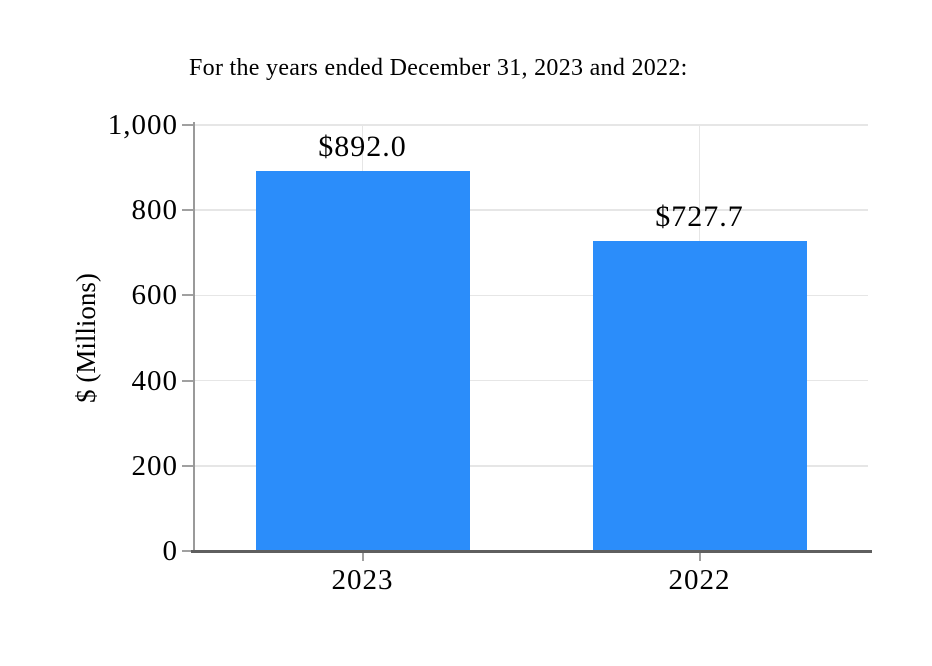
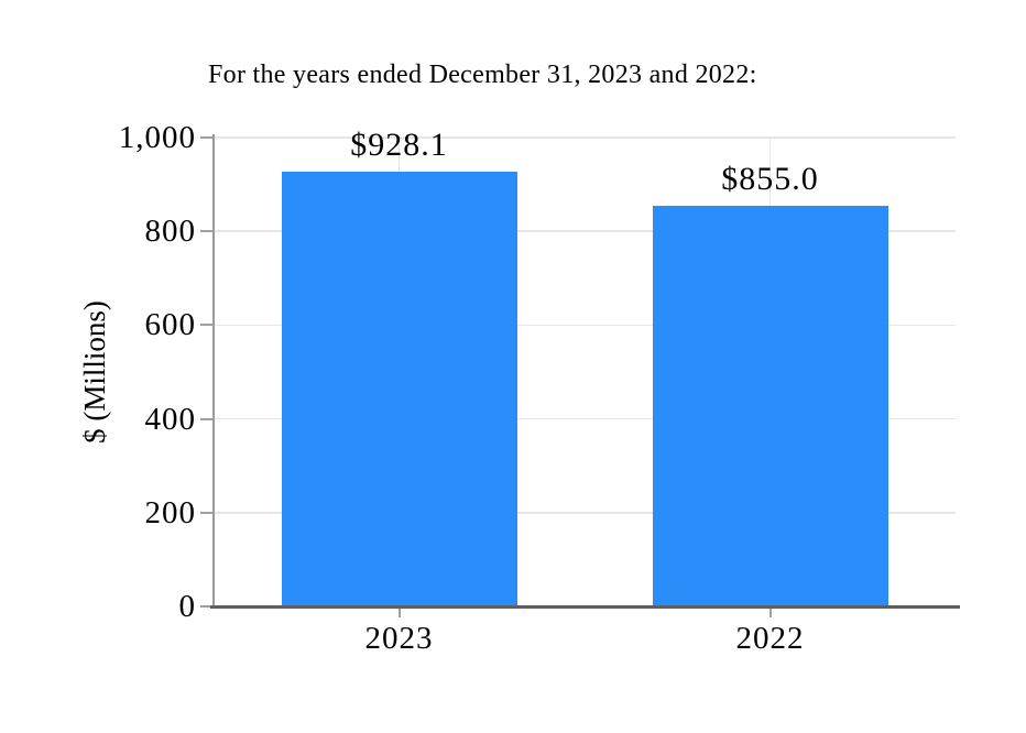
2023: $892.0 -> $928.1
2022: $727.7 -> $855.0
